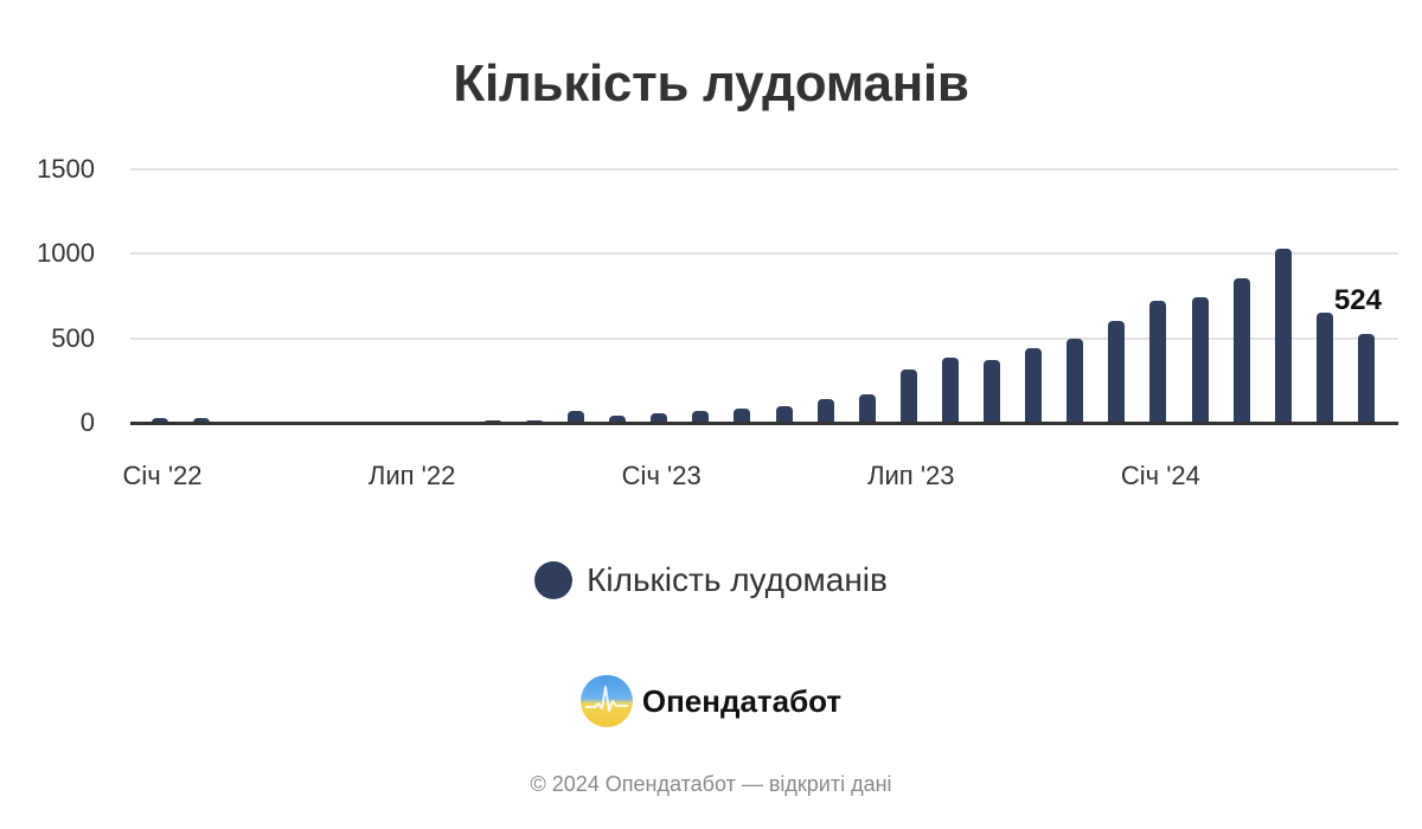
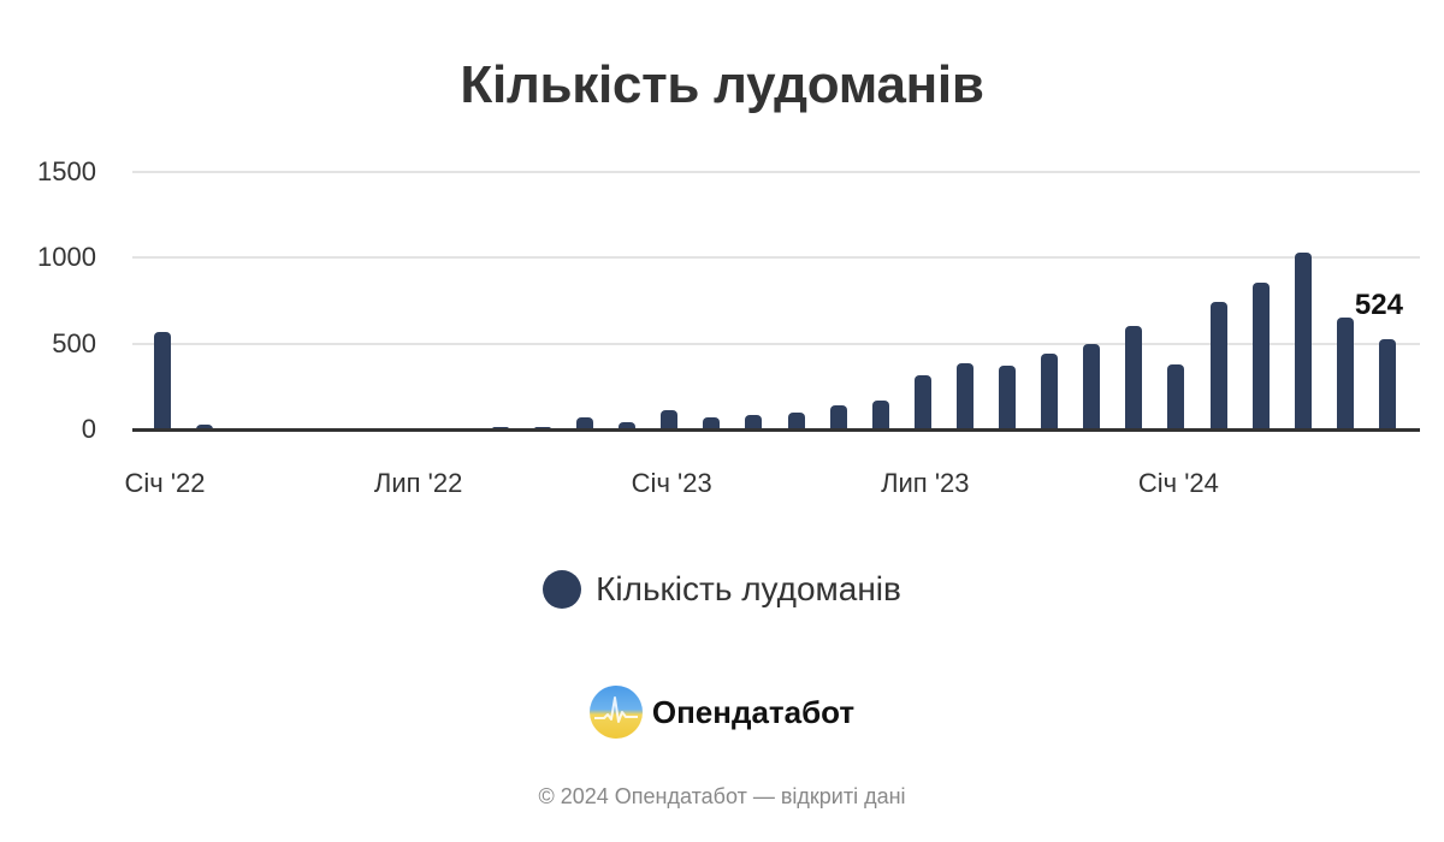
Січ '22: 20 -> 570
Січ '23: 60 -> 110
Січ '24: 720 -> 380
